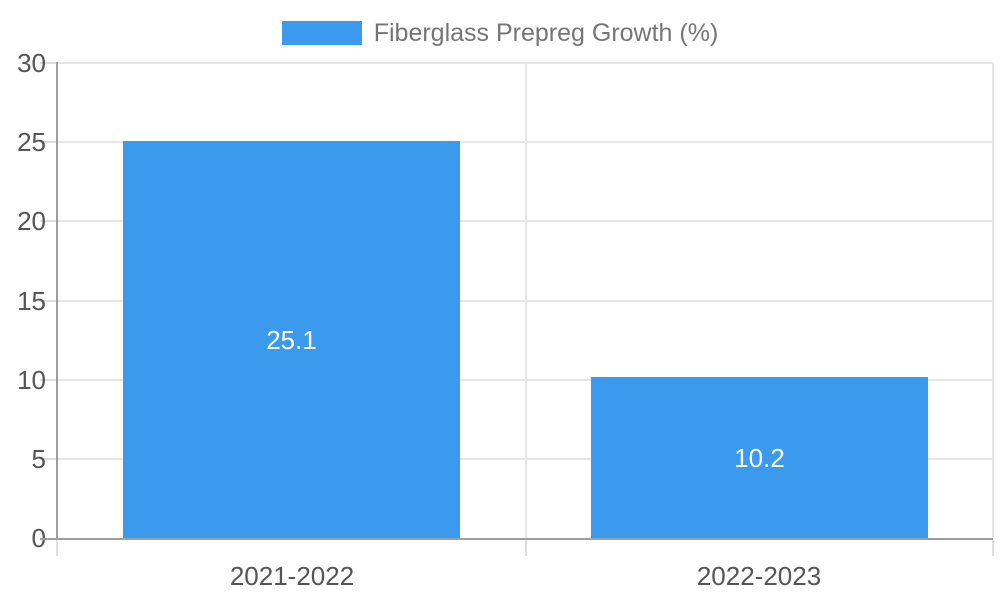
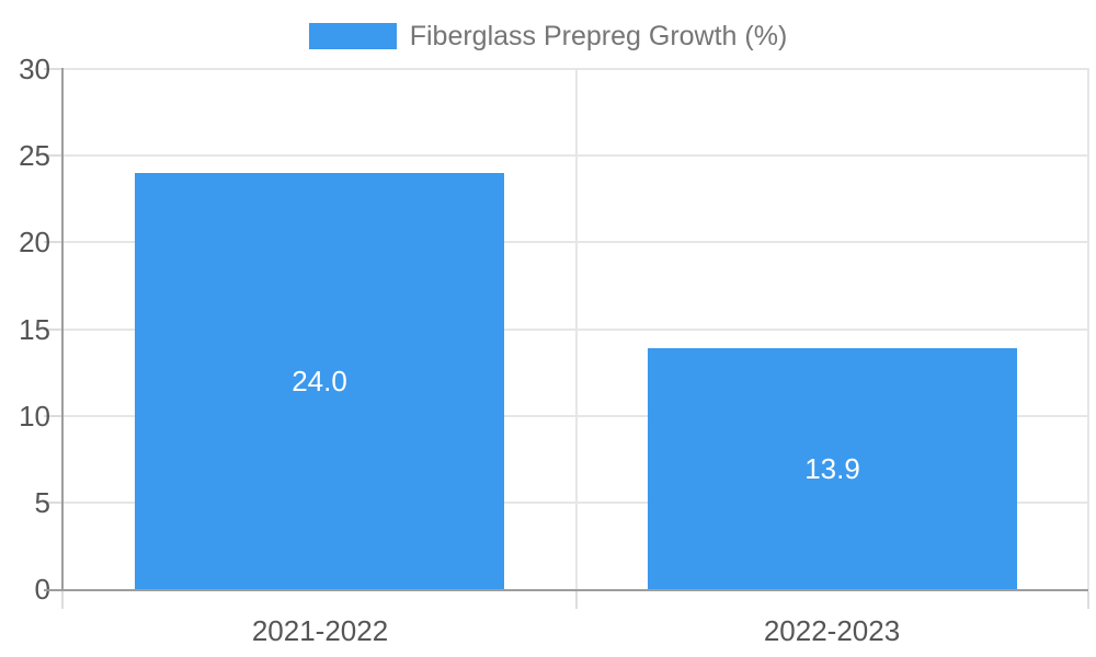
2021-2022: 25.1 -> 24.0
2022-2023: 10.2 -> 13.9
